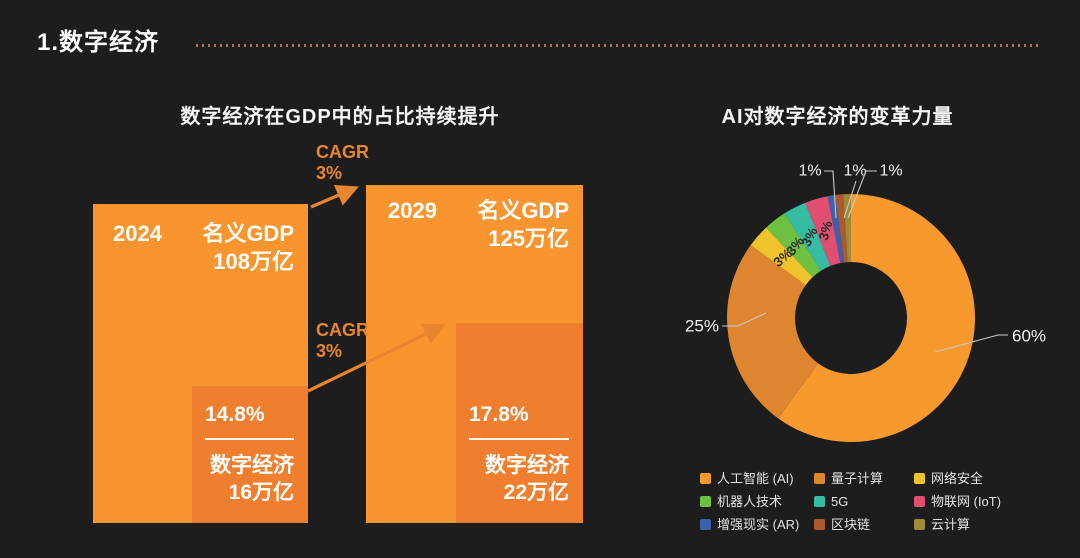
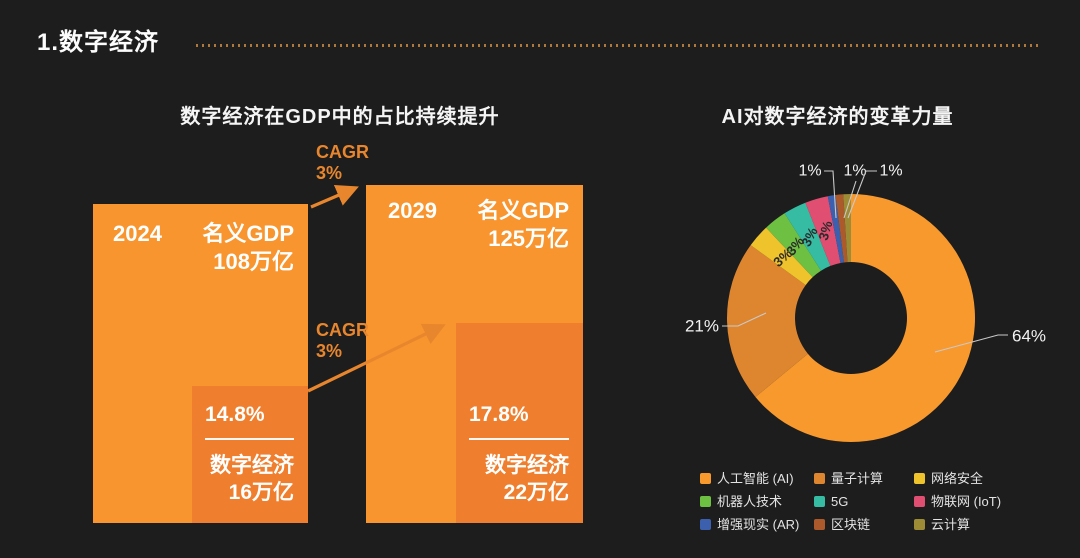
AI对数字经济的变革力量/人工智能 (AI): 60% -> 64%
AI对数字经济的变革力量/量子计算: 25% -> 21%
